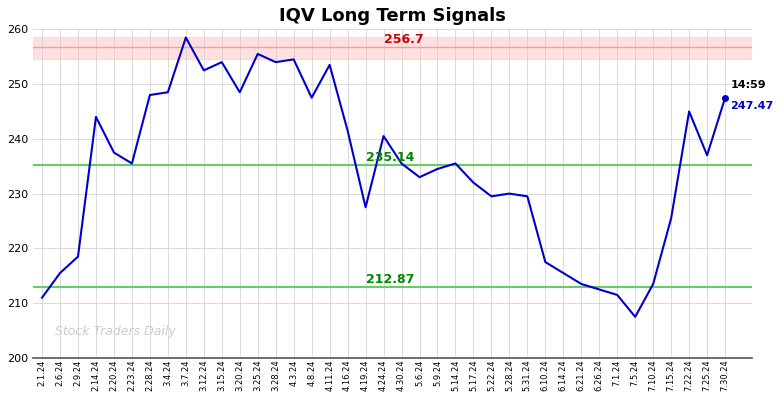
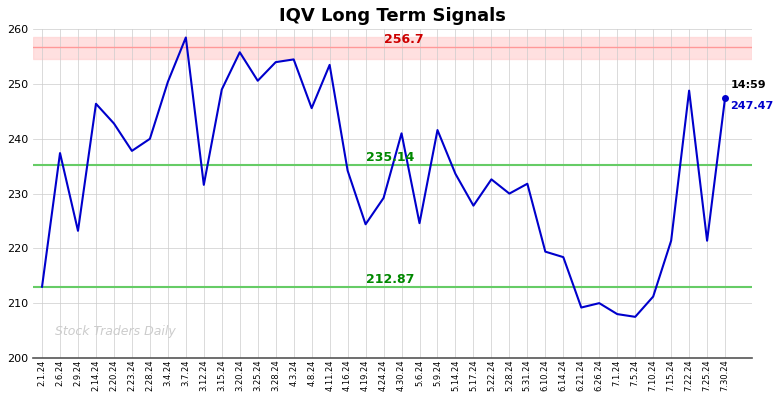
2.1.24: 211.0 -> 213.0
2.6.24: 215.5 -> 237.4
2.9.24: 218.5 -> 223.2
2.14.24: 244.0 -> 246.4
2.20.24: 237.5 -> 242.8
2.23.24: 235.5 -> 237.8
2.28.24: 248.0 -> 240.0
3.4.24: 248.5 -> 250.4
3.12.24: 252.5 -> 231.6
3.15.24: 254.0 -> 249.0
3.20.24: 248.5 -> 255.8
3.25.24: 255.5 -> 250.6
4.8.24: 247.5 -> 245.6
4.16.24: 241.5 -> 234.2
4.19.24: 227.5 -> 224.4
4.24.24: 240.5 -> 229.2
4.30.24: 235.5 -> 241.0
5.6.24: 233.0 -> 224.6
5.9.24: 234.5 -> 241.6
5.14.24: 235.5 -> 233.6
5.17.24: 232.0 -> 227.8
5.22.24: 229.5 -> 232.6
5.31.24: 229.5 -> 231.8
6.10.24: 217.5 -> 219.4
6.14.24: 215.5 -> 218.4
6.21.24: 213.5 -> 209.2
6.26.24: 212.5 -> 210.0
7.1.24: 211.5 -> 208.0
7.10.24: 213.5 -> 211.2
7.15.24: 225.5 -> 221.4
7.22.24: 245.0 -> 248.8
7.25.24: 237.0 -> 221.4
